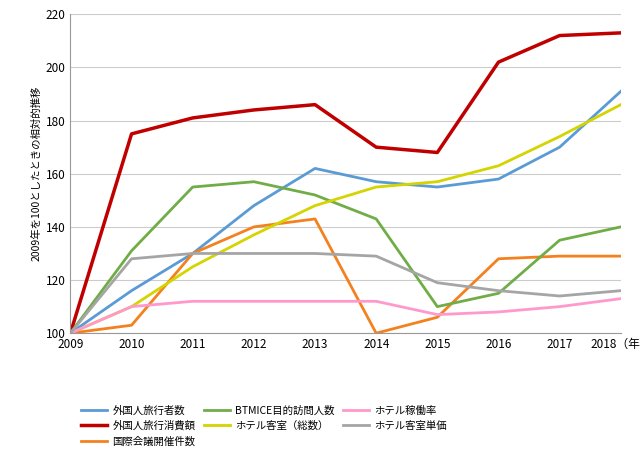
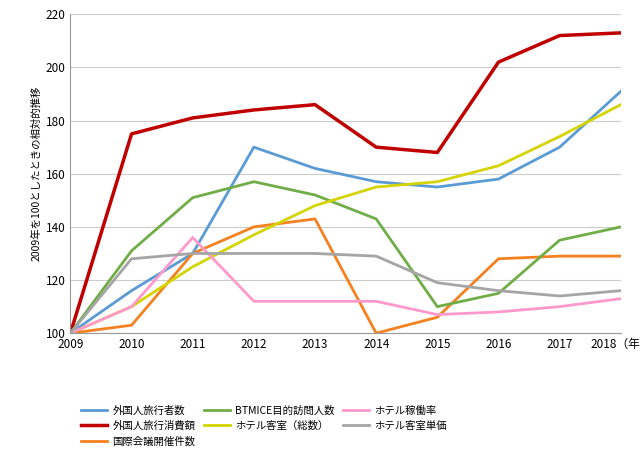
BTMICE目的訪問人数/2011: 155 -> 151
ホテル稼働率/2011: 112 -> 136
外国人旅行者数/2012: 148 -> 170
